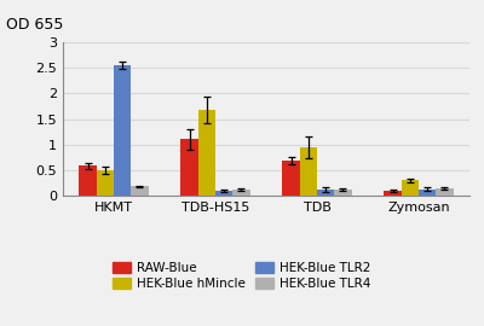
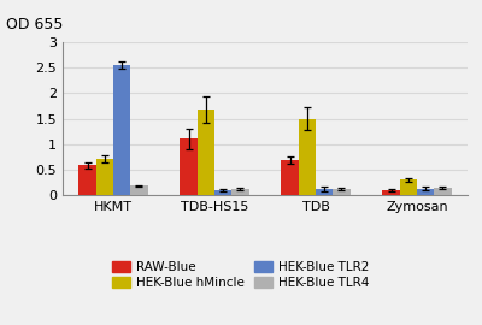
HEK-Blue hMincle/HKMT: 0.50 -> 0.72
HEK-Blue hMincle/TDB: 0.95 -> 1.50
